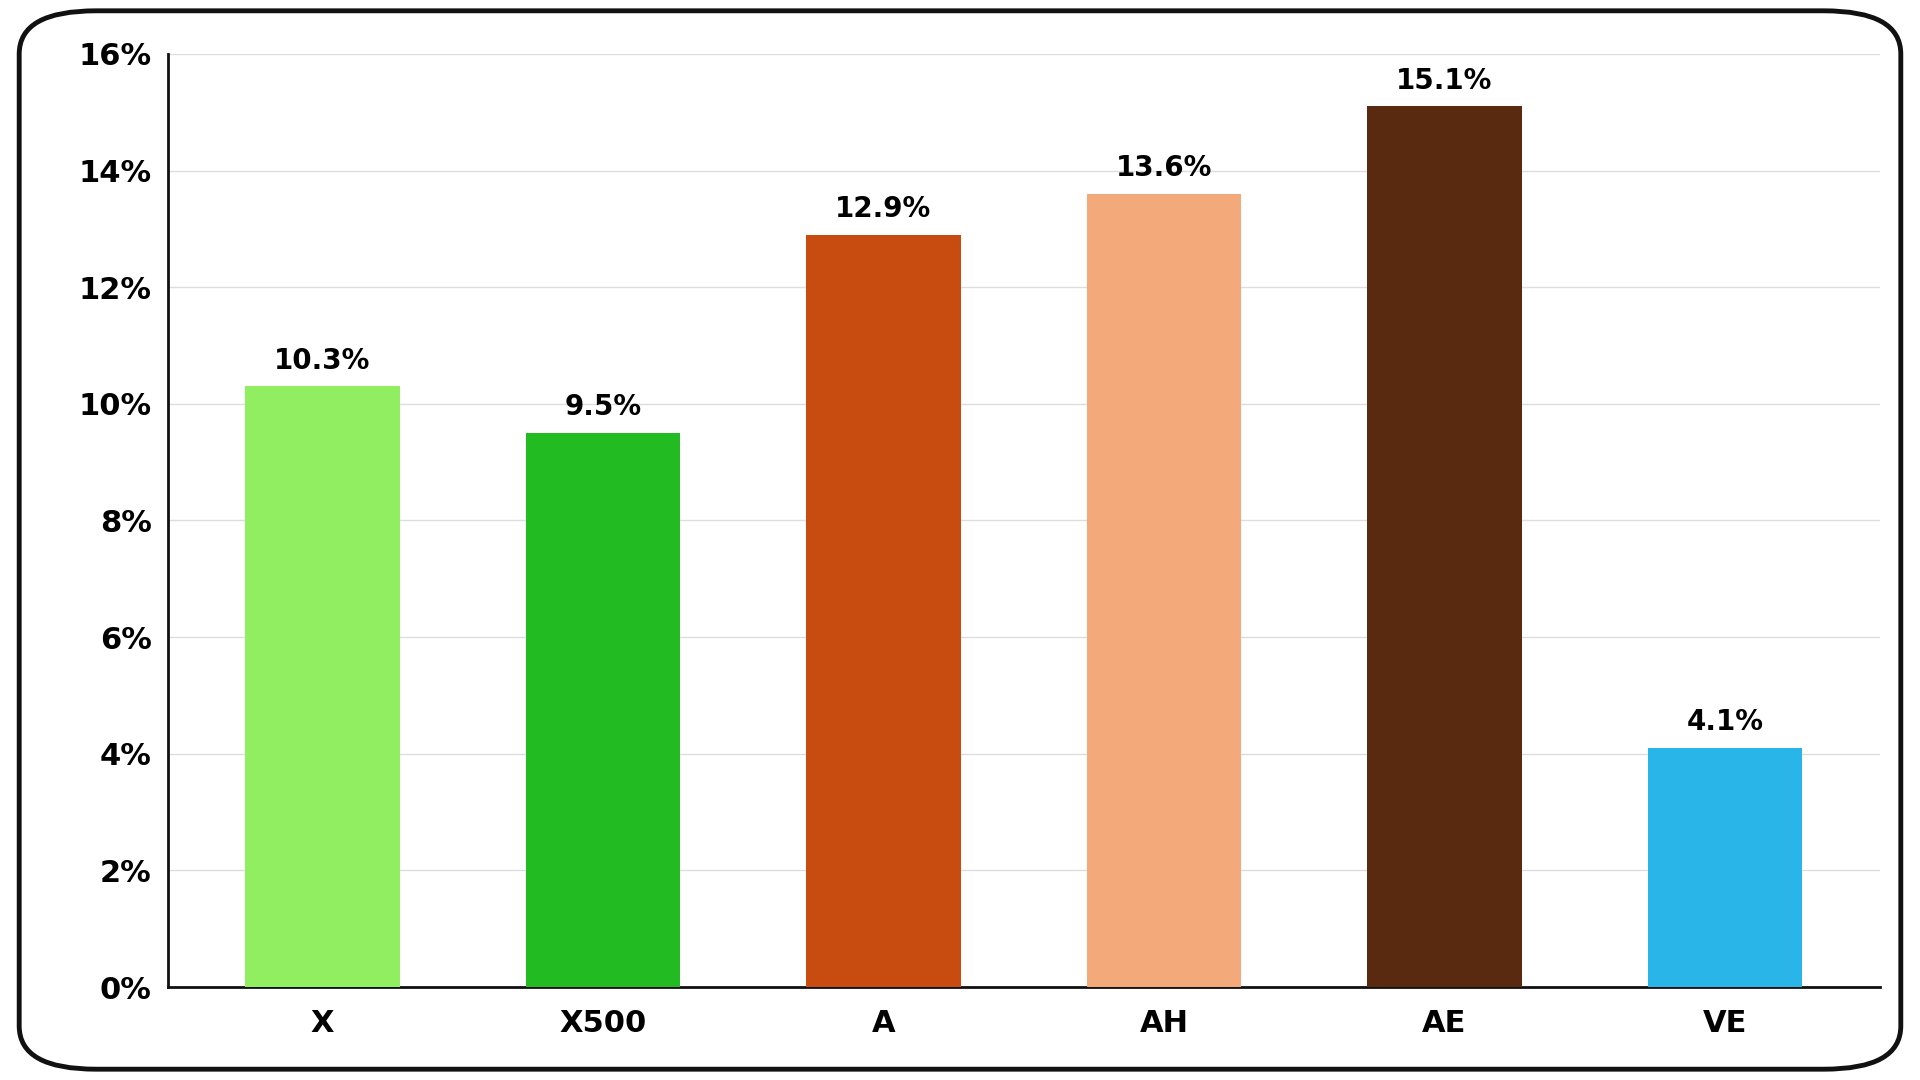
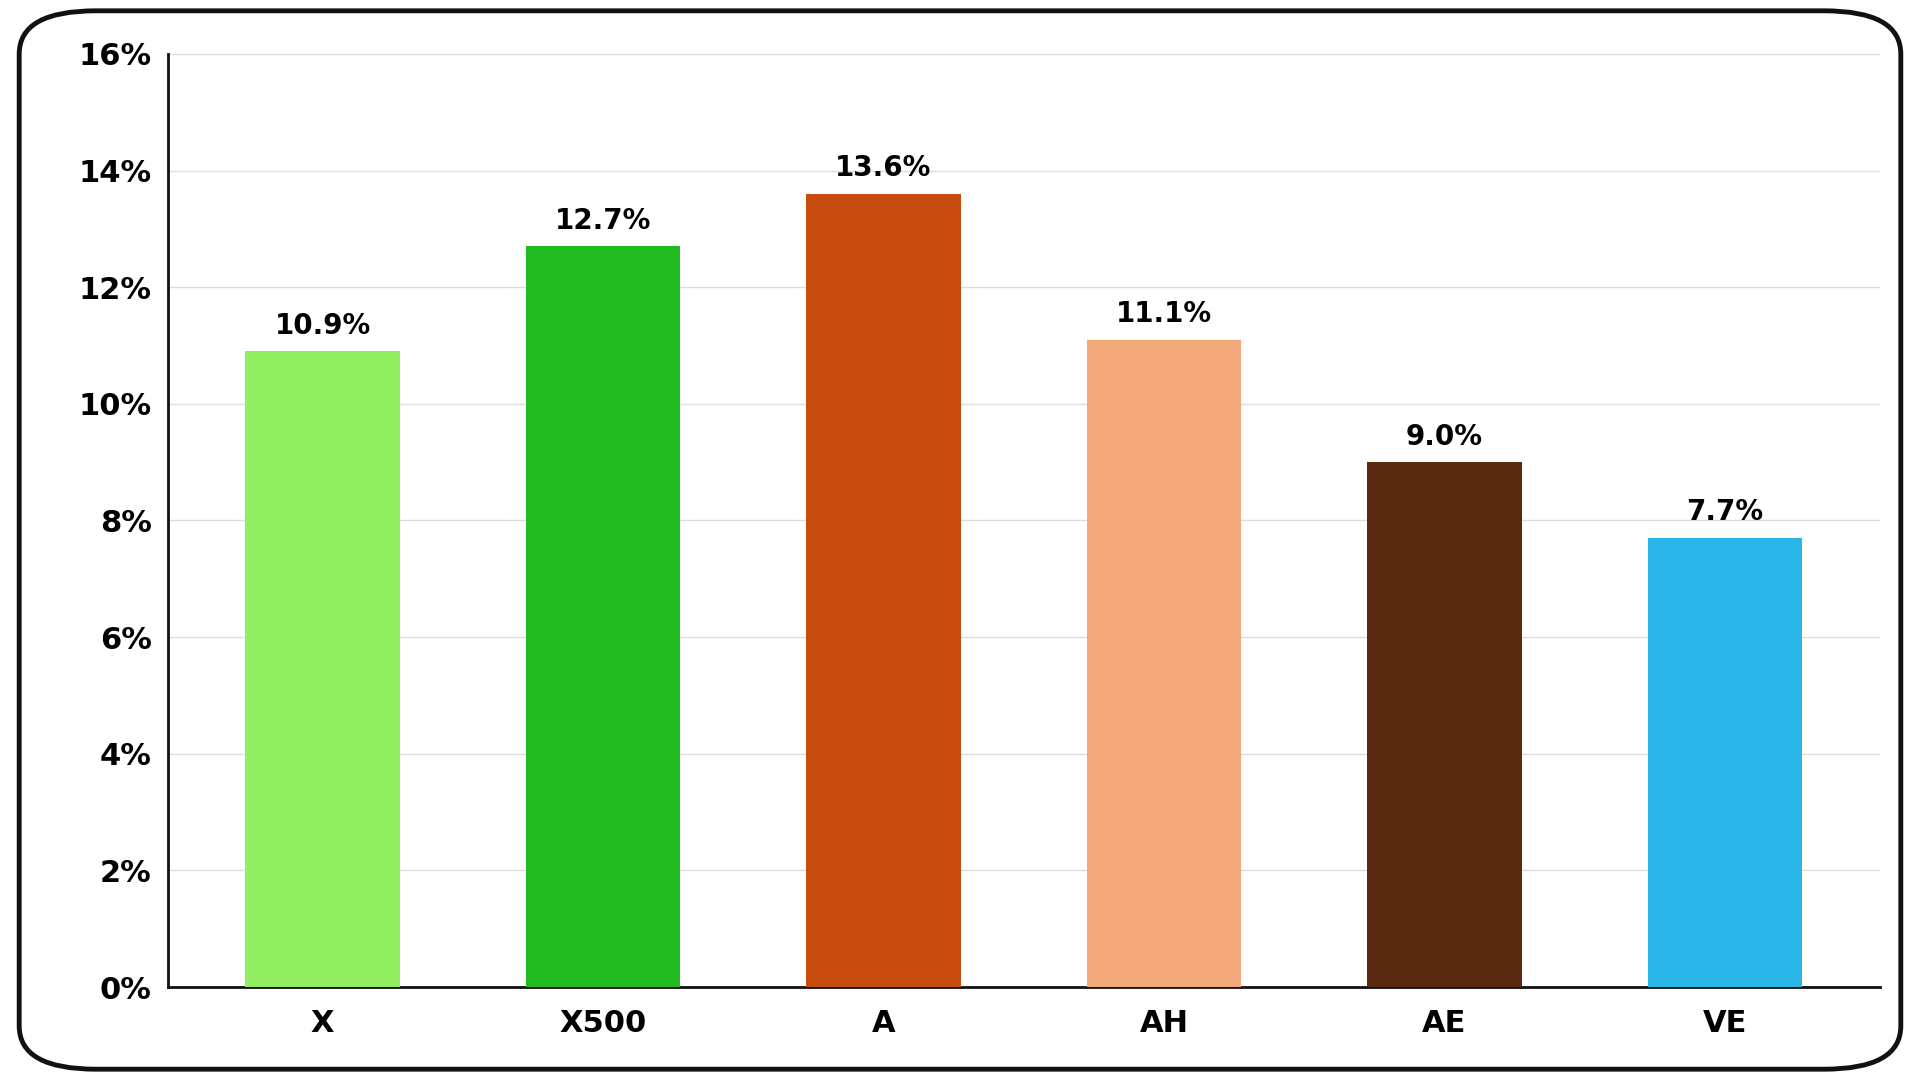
X: 10.3% -> 10.9%
X500: 9.5% -> 12.7%
A: 12.9% -> 13.6%
AH: 13.6% -> 11.1%
AE: 15.1% -> 9.0%
VE: 4.1% -> 7.7%
